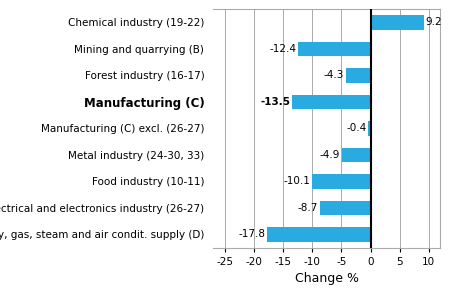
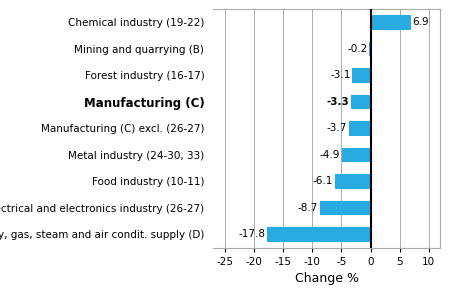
Chemical industry (19-22): 9.2 -> 6.9
Mining and quarrying (B): -12.4 -> -0.2
Forest industry (16-17): -4.3 -> -3.1
Manufacturing (C): -13.5 -> -3.3
Manufacturing (C) excl. (26-27): -0.4 -> -3.7
Food industry (10-11): -10.1 -> -6.1
